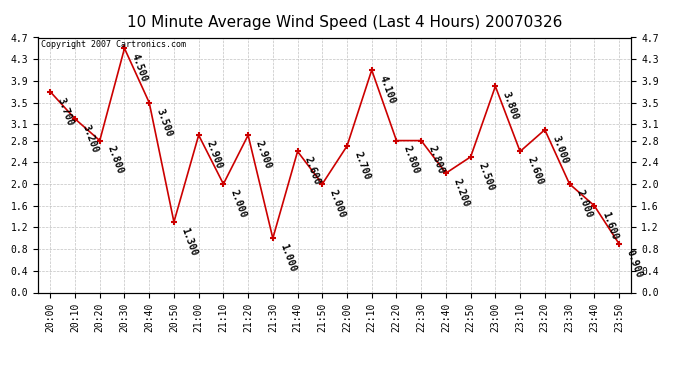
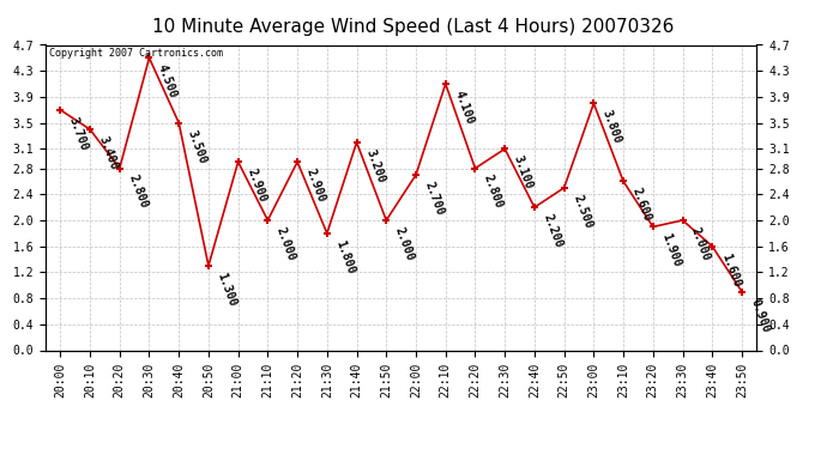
20:10: 3.200 -> 3.400
21:30: 1.000 -> 1.800
21:40: 2.600 -> 3.200
22:30: 2.800 -> 3.100
23:20: 3.000 -> 1.900
